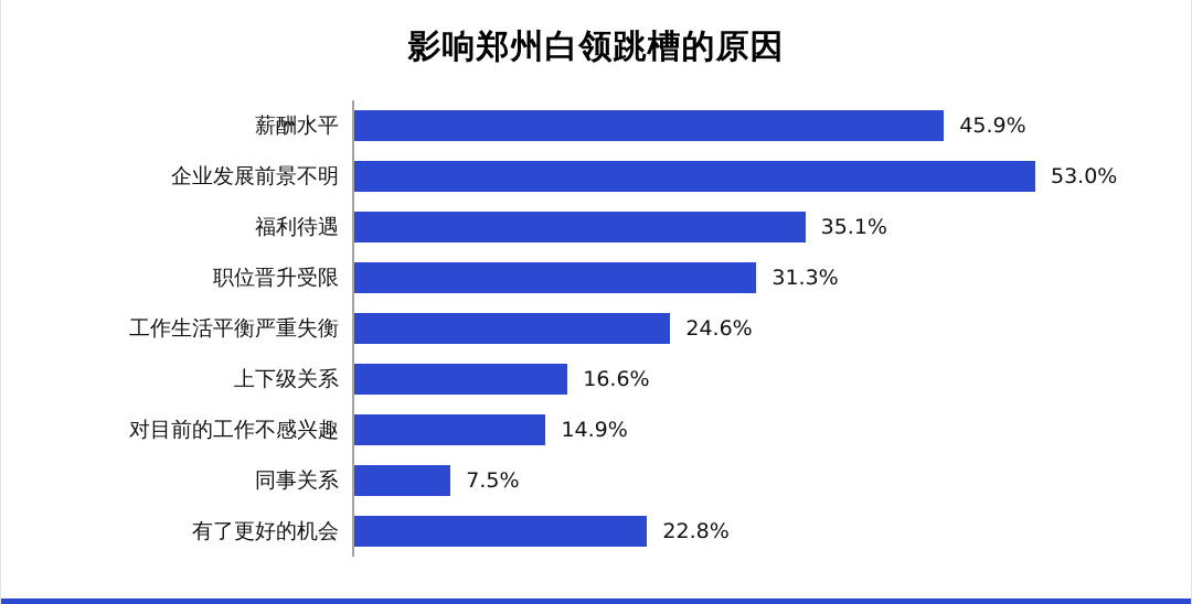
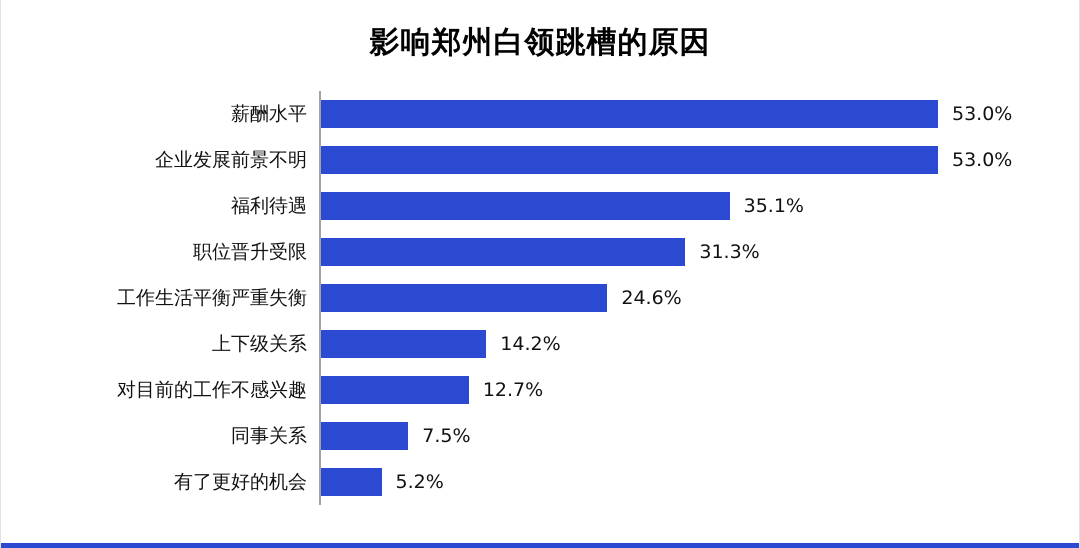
薪酬水平: 45.9% -> 53.0%
上下级关系: 16.6% -> 14.2%
对目前的工作不感兴趣: 14.9% -> 12.7%
有了更好的机会: 22.8% -> 5.2%
